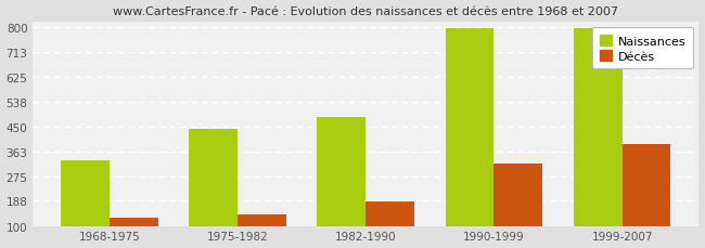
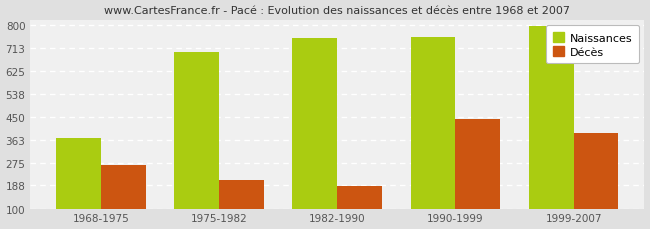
Naissances/1968-1975: 330 -> 370
Décès/1968-1975: 127 -> 265
Naissances/1975-1982: 443 -> 695
Décès/1975-1982: 140 -> 210
Naissances/1982-1990: 483 -> 750
Naissances/1990-1999: 796 -> 755
Décès/1990-1999: 318 -> 440
